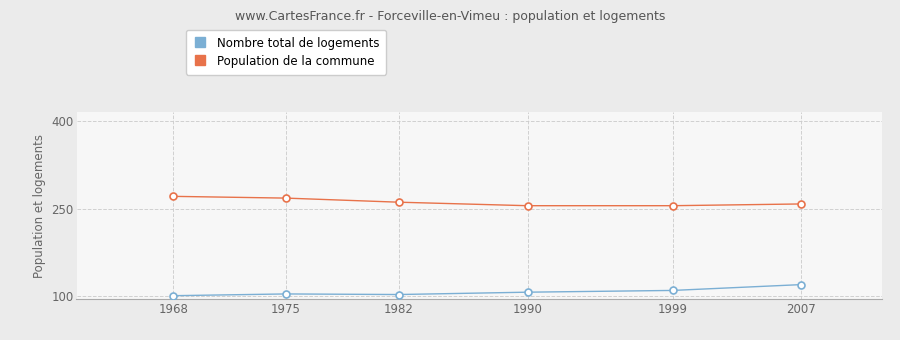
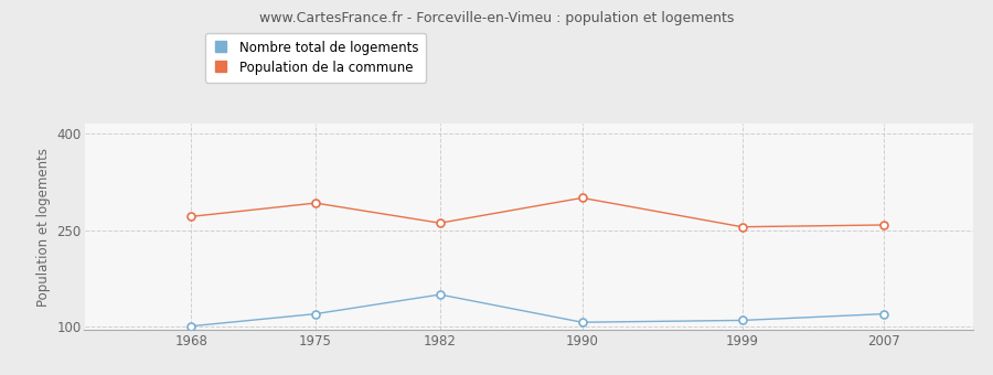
Nombre total de logements/1975: 104 -> 120
Population de la commune/1975: 268 -> 292
Nombre total de logements/1982: 103 -> 150
Population de la commune/1990: 255 -> 300
